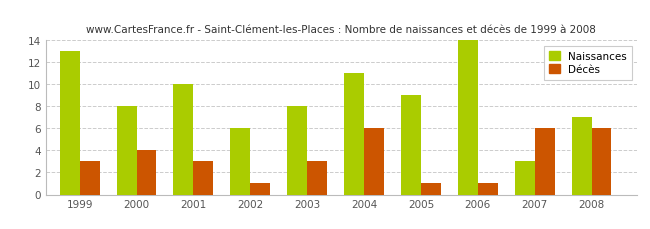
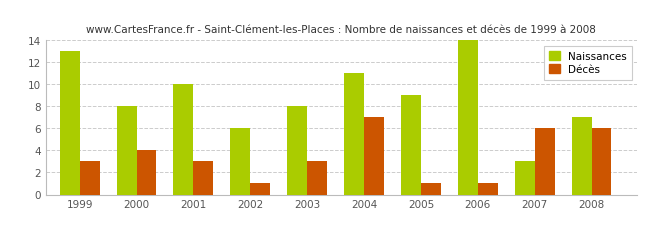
Décès/2004: 6 -> 7
